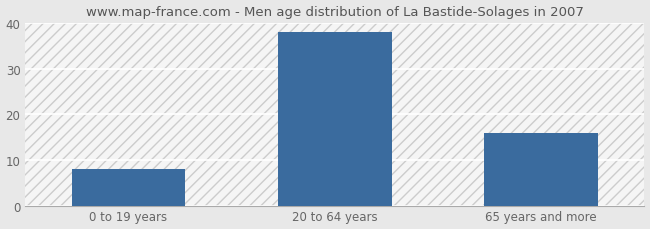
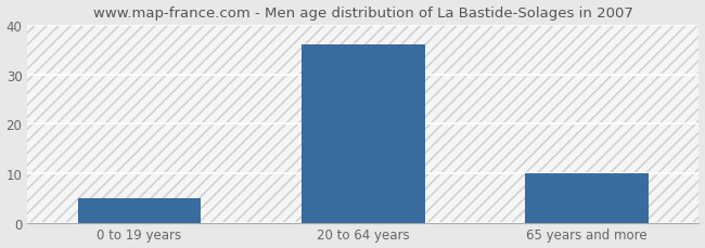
0 to 19 years: 8 -> 5
20 to 64 years: 38 -> 36
65 years and more: 16 -> 10
